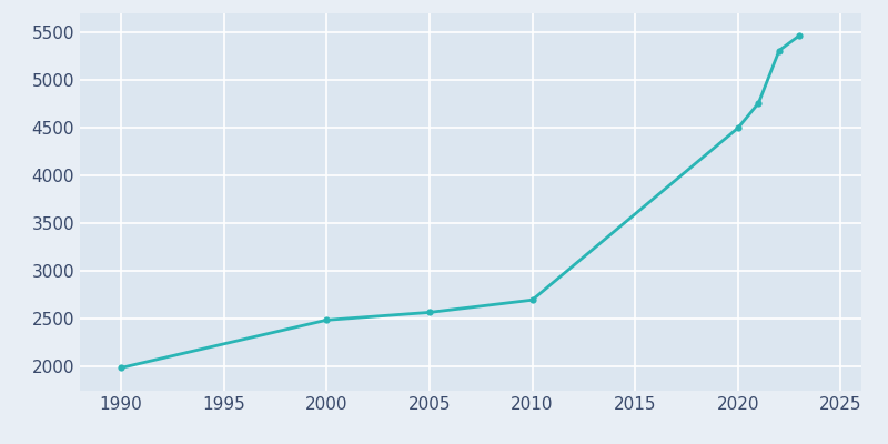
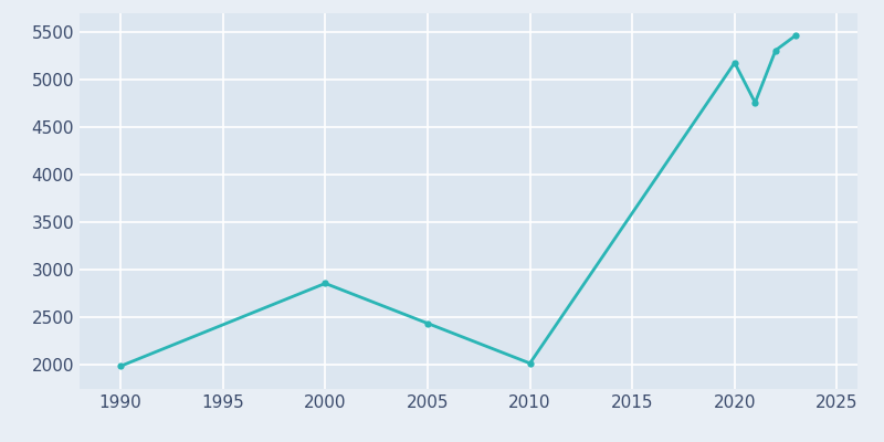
2000: 2490 -> 2860
2005: 2570 -> 2440
2010: 2700 -> 2020
2020: 4500 -> 5180
